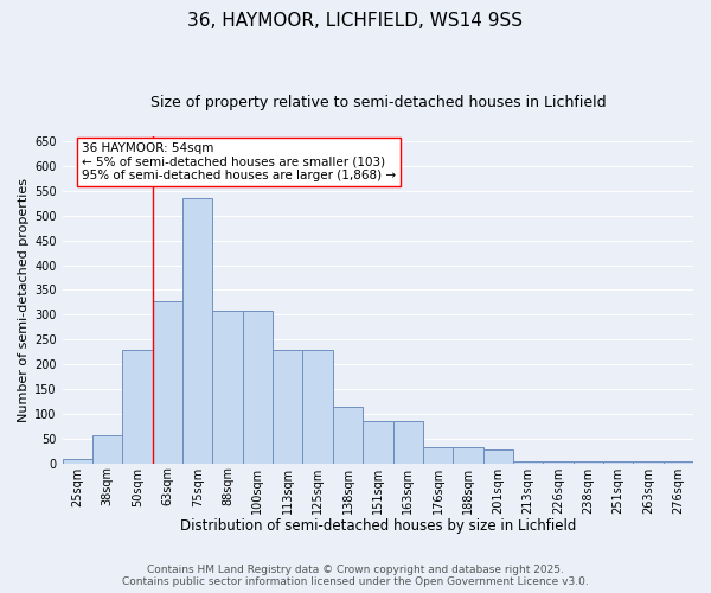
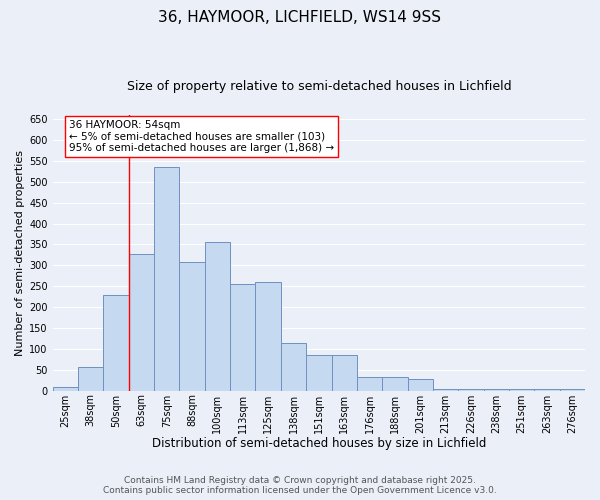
100sqm: 307 -> 355
113sqm: 230 -> 255
125sqm: 230 -> 260
